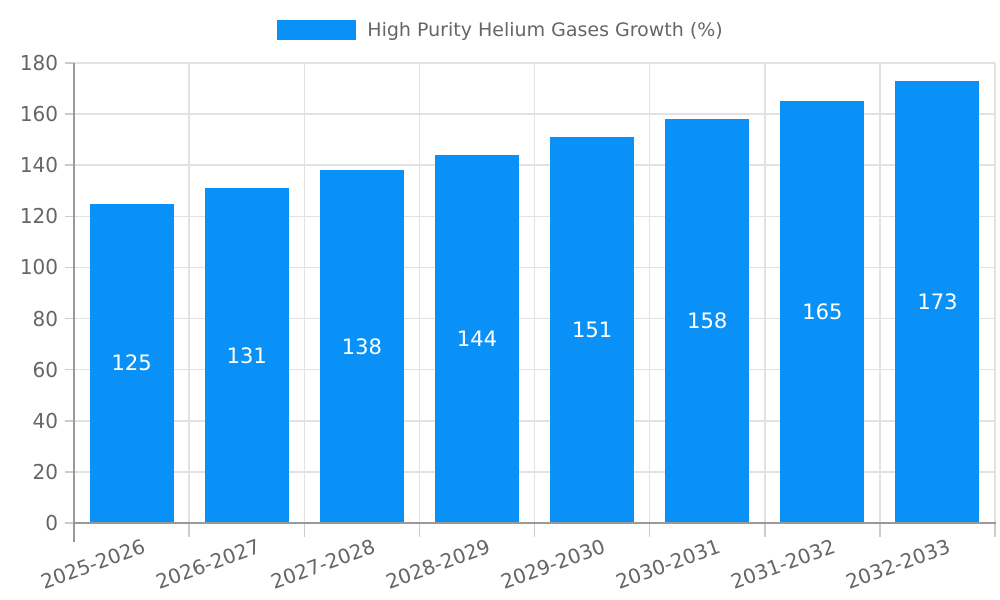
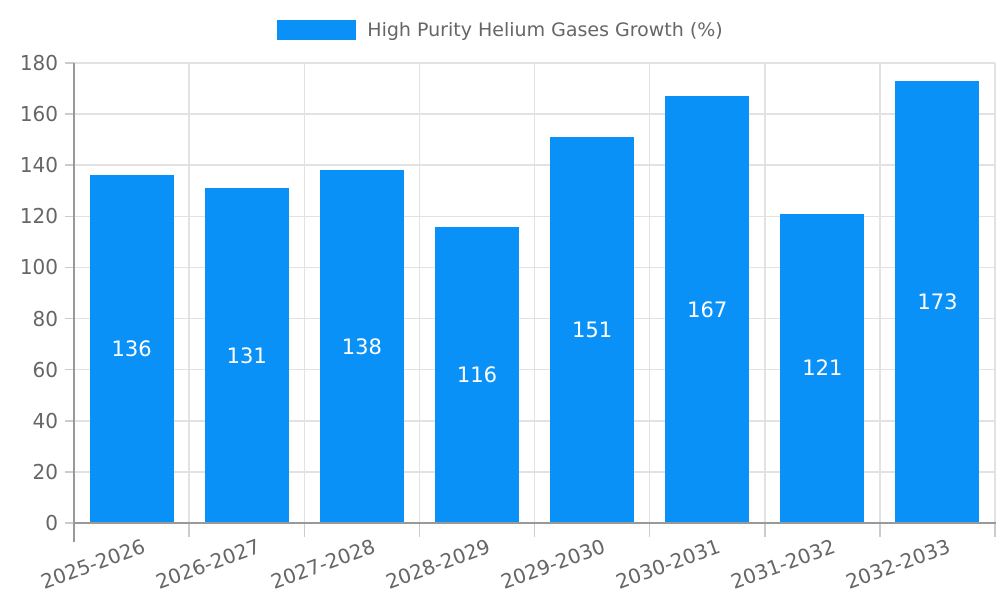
2025-2026: 125 -> 136
2028-2029: 144 -> 116
2030-2031: 158 -> 167
2031-2032: 165 -> 121
